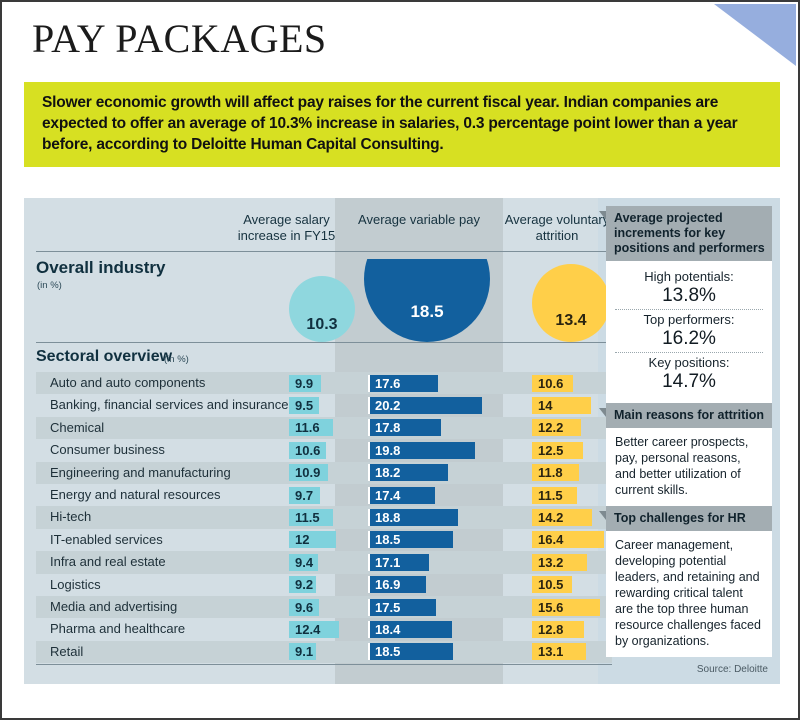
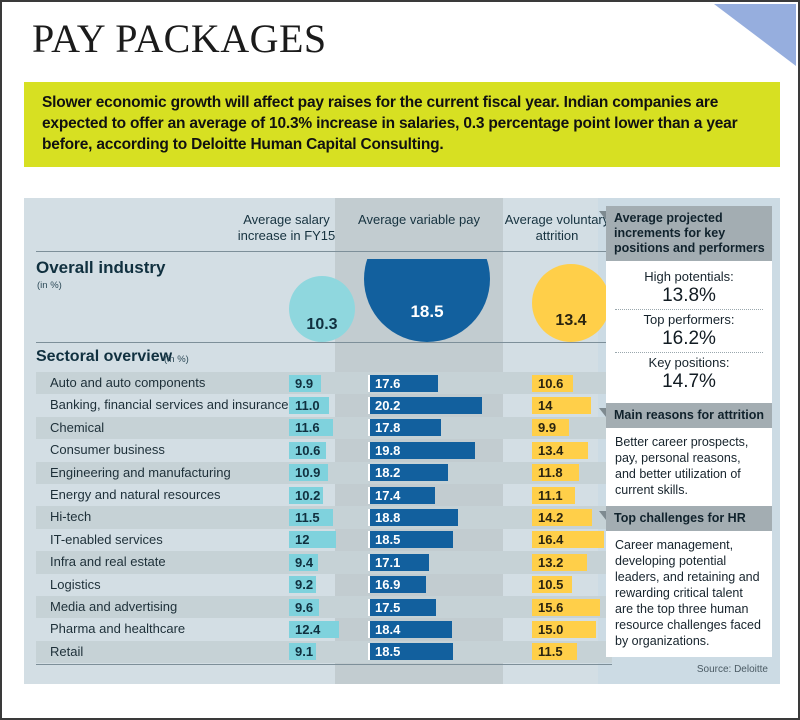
Average salary increase in FY15/Banking, financial services and insurance: 9.5 -> 11.0
Average voluntary attrition/Chemical: 12.2 -> 9.9
Average voluntary attrition/Consumer business: 12.5 -> 13.4
Average salary increase in FY15/Energy and natural resources: 9.7 -> 10.2
Average voluntary attrition/Energy and natural resources: 11.5 -> 11.1
Average voluntary attrition/Pharma and healthcare: 12.8 -> 15.0
Average voluntary attrition/Retail: 13.1 -> 11.5
